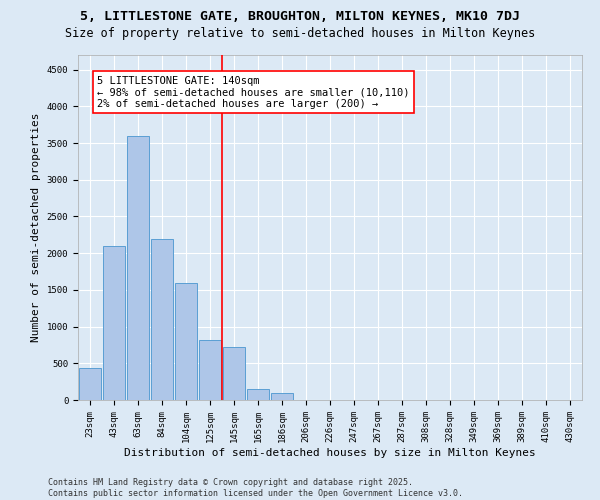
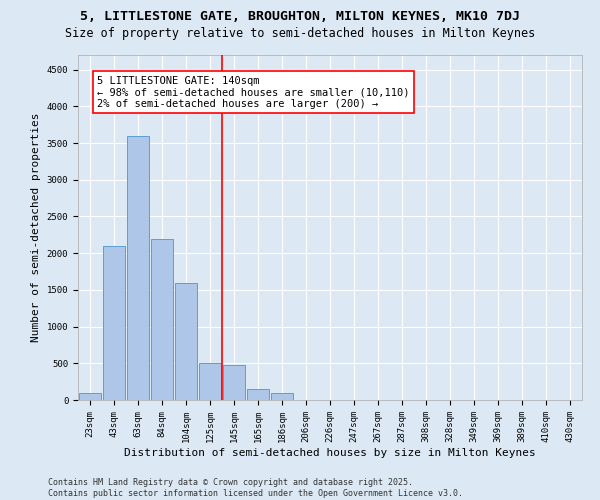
23sqm: 440 -> 100
125sqm: 820 -> 500
145sqm: 720 -> 480
